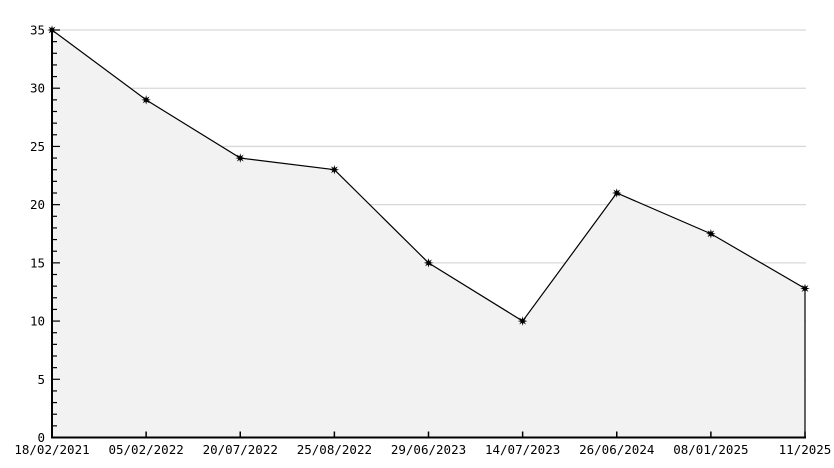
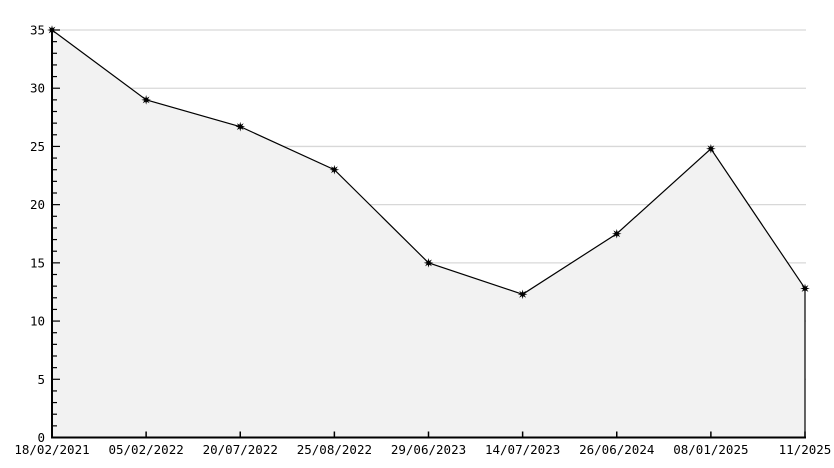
20/07/2022: 24.0 -> 26.7
14/07/2023: 10.0 -> 12.3
26/06/2024: 21.0 -> 17.5
08/01/2025: 17.5 -> 24.8
